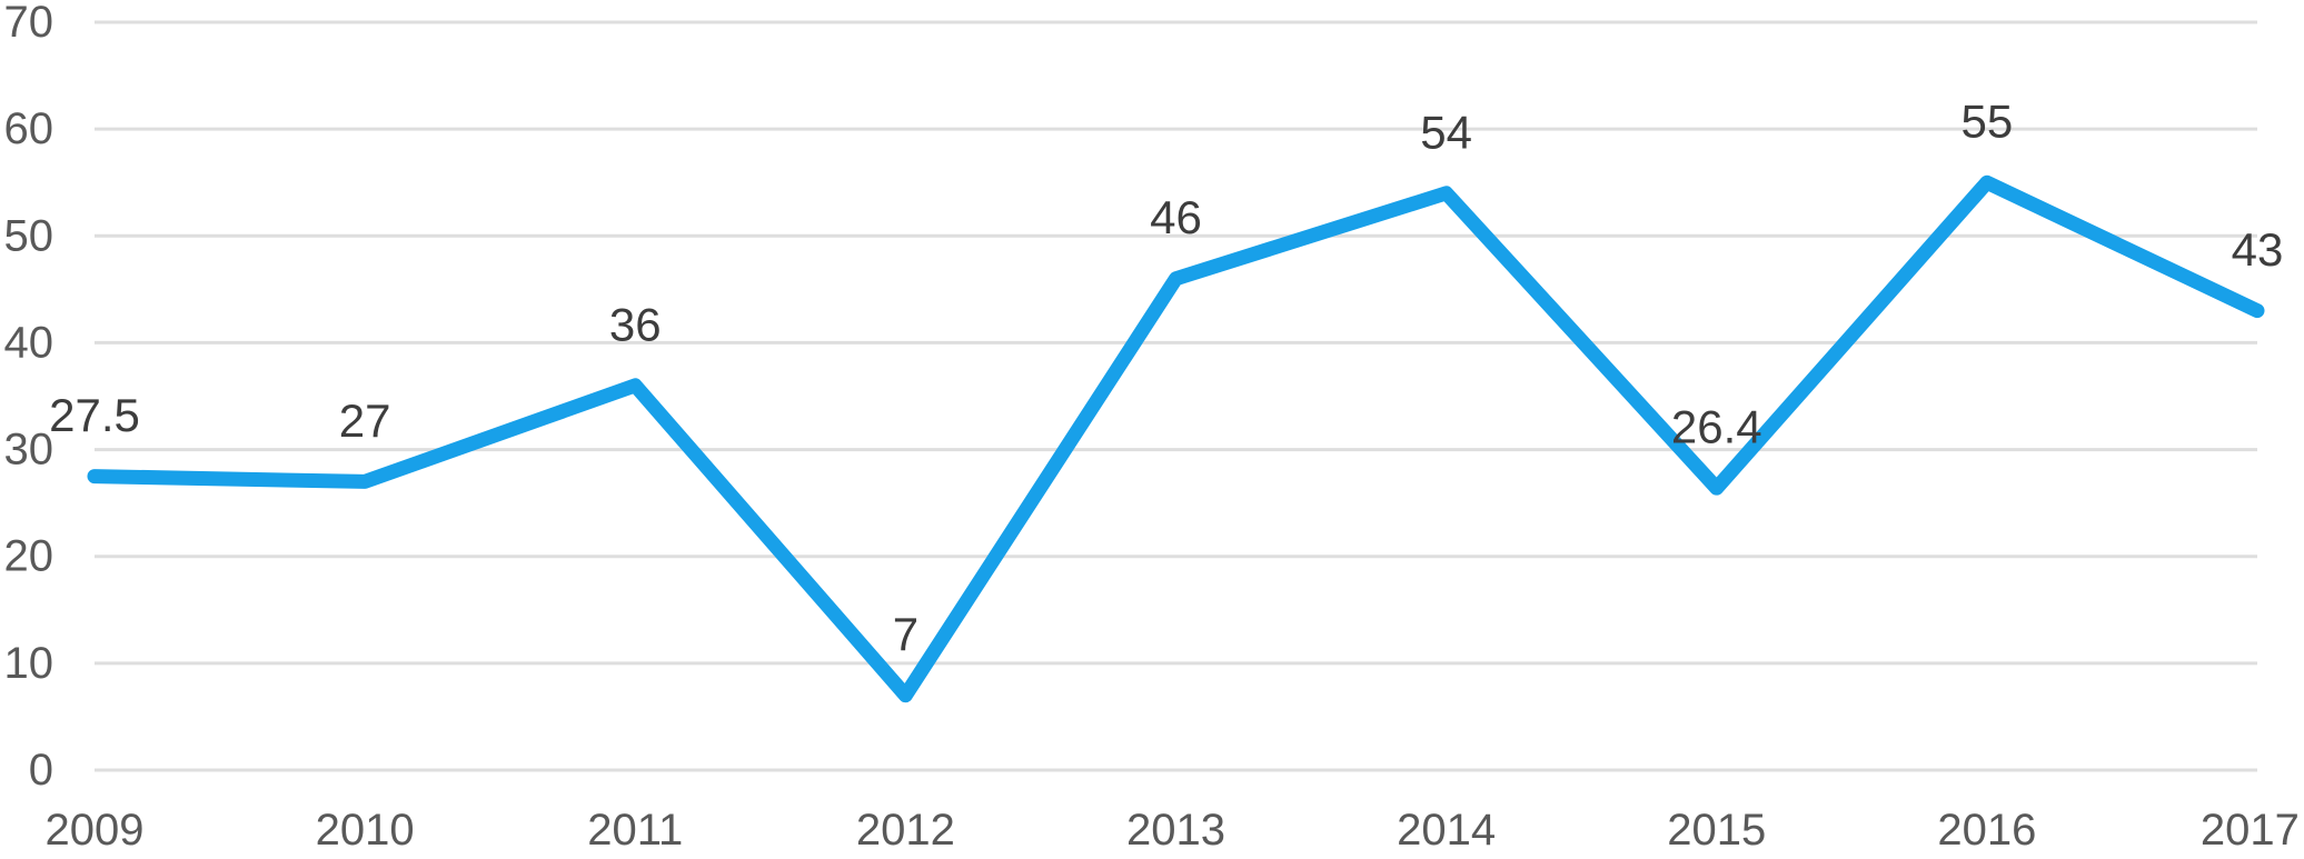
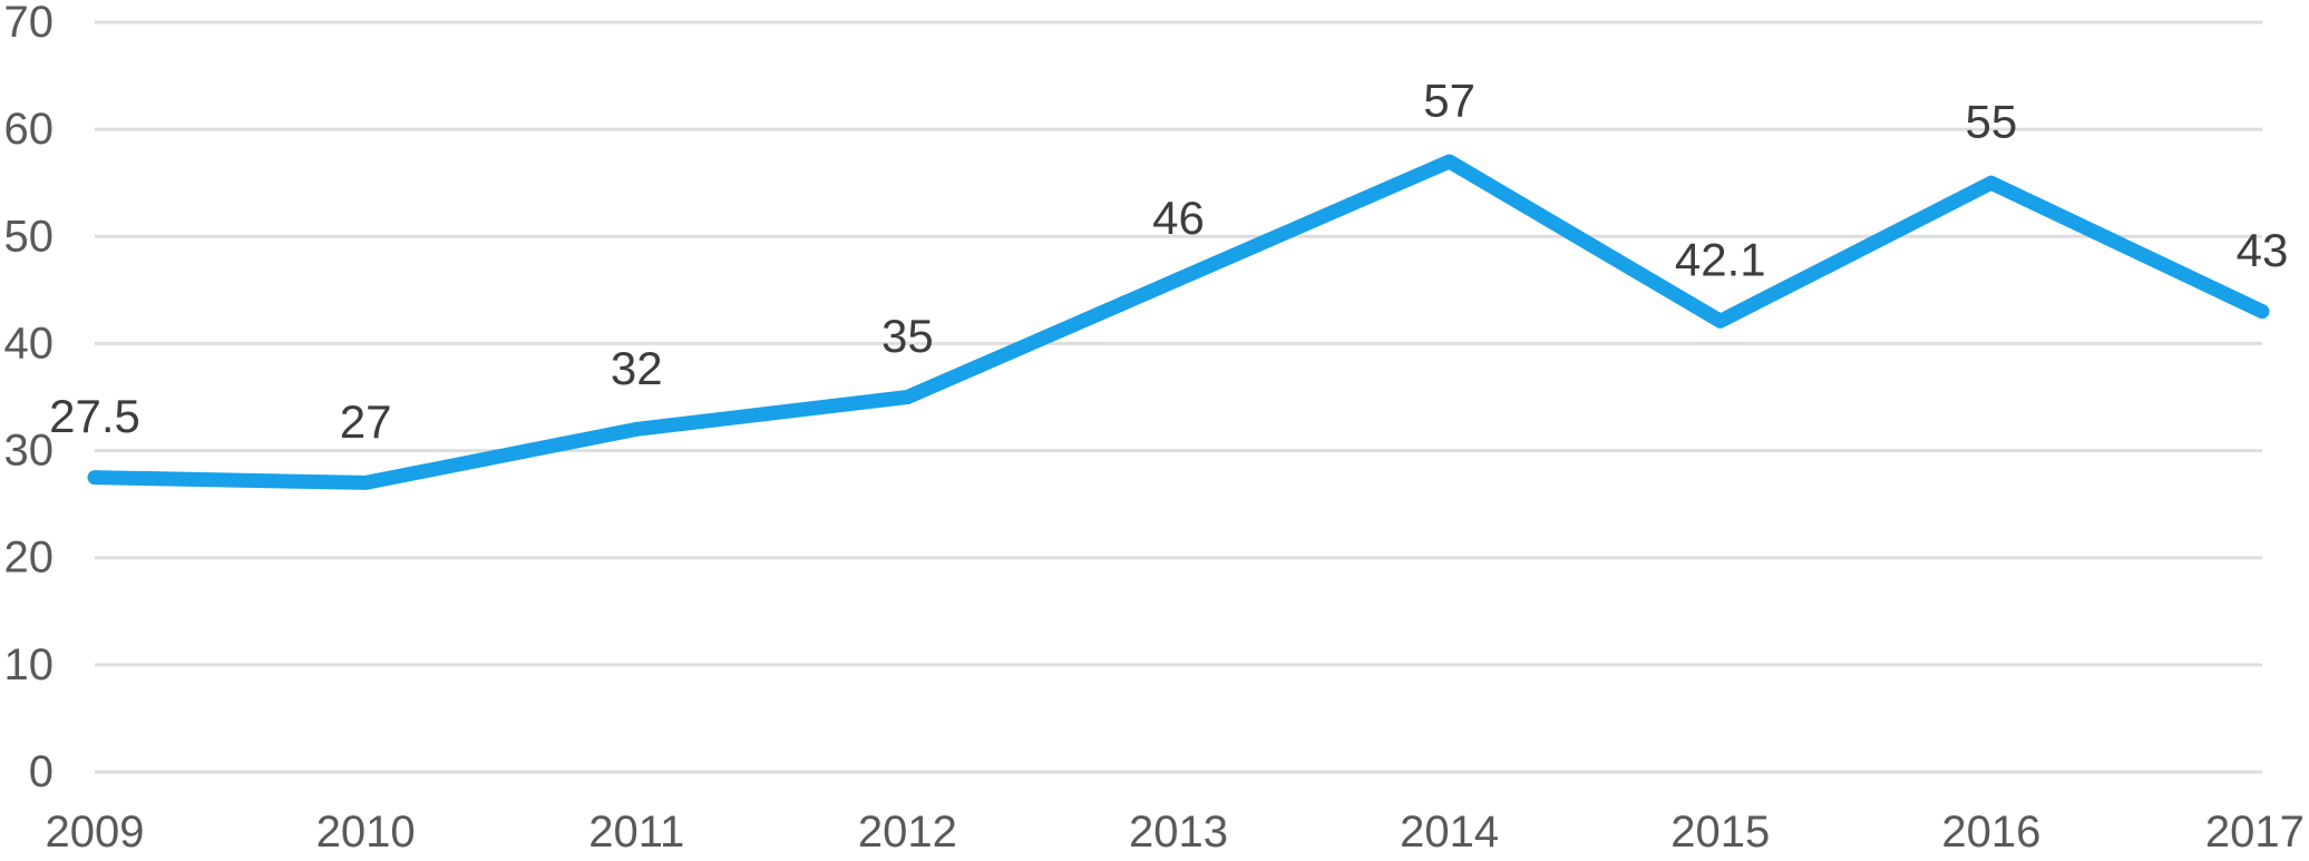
2011: 36 -> 32
2012: 7 -> 35
2014: 54 -> 57
2015: 26.4 -> 42.1
